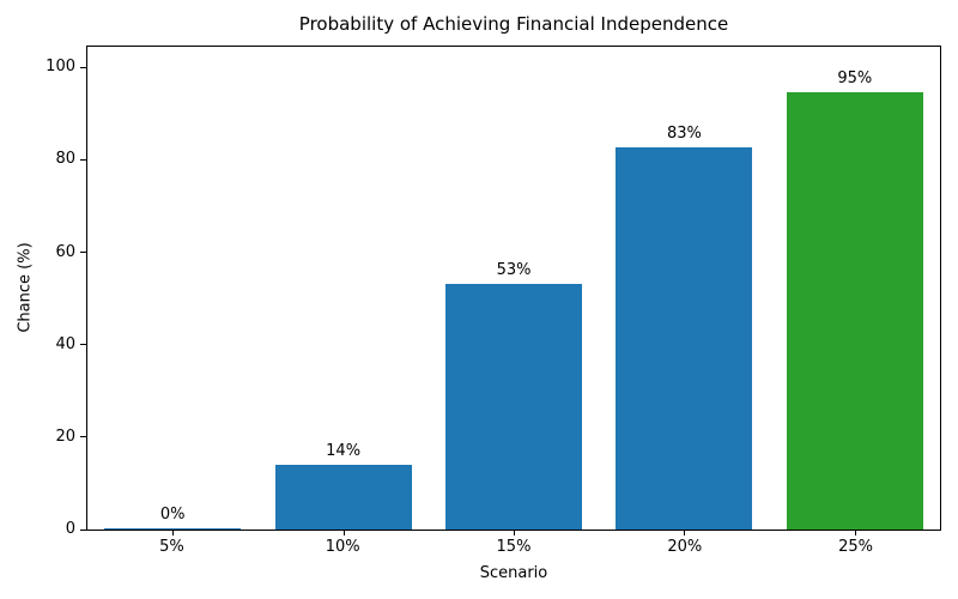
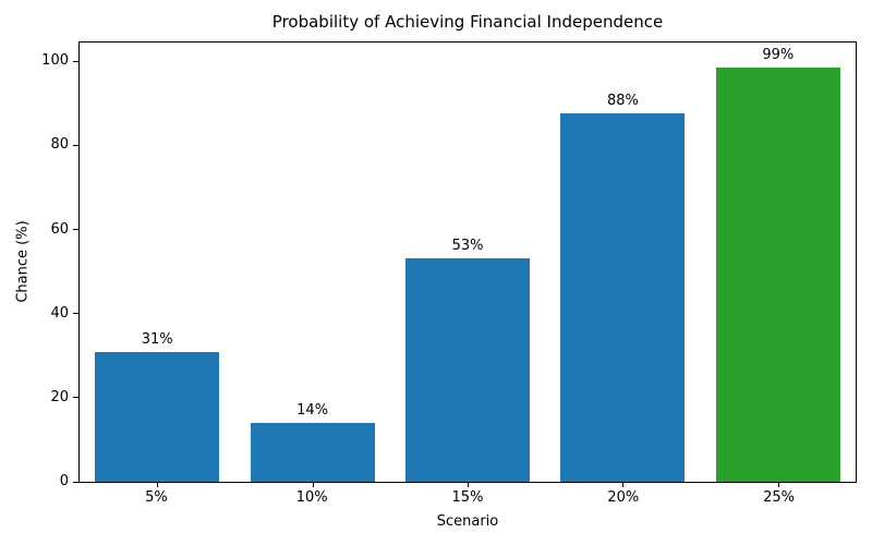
5%: 0% -> 31%
20%: 83% -> 88%
25%: 95% -> 99%
